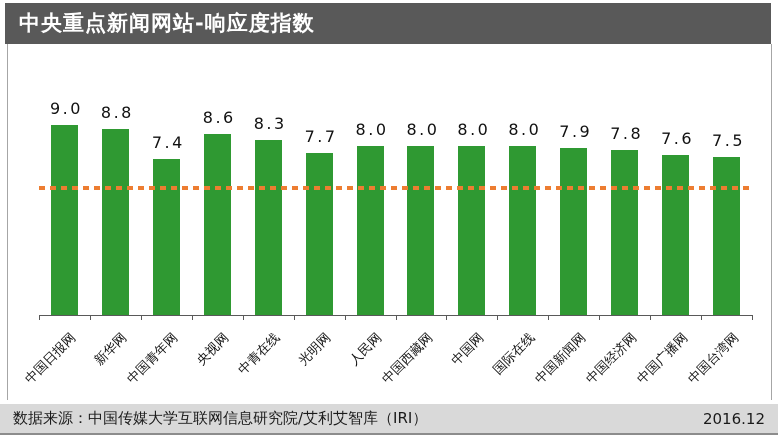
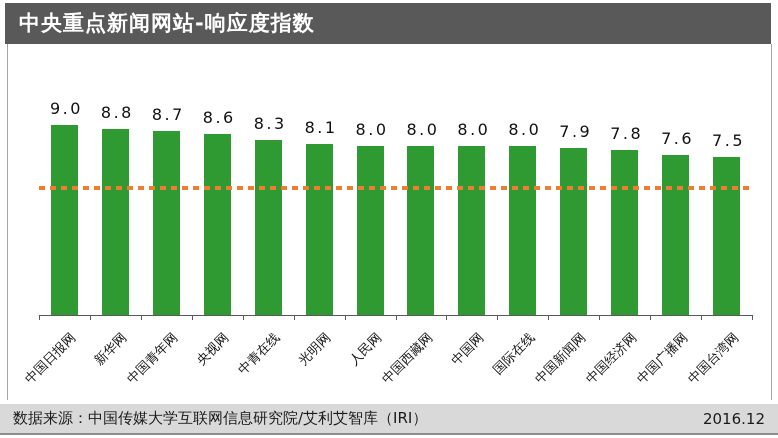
中国青年网: 7.4 -> 8.7
光明网: 7.7 -> 8.1
